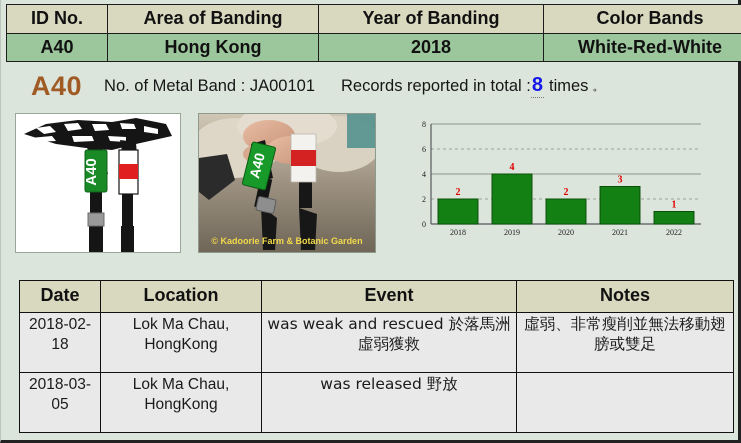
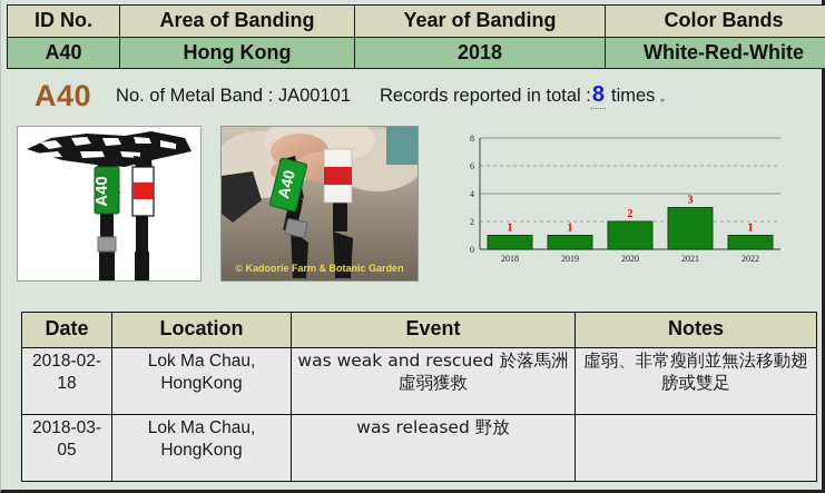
2018: 2 -> 1
2019: 4 -> 1
